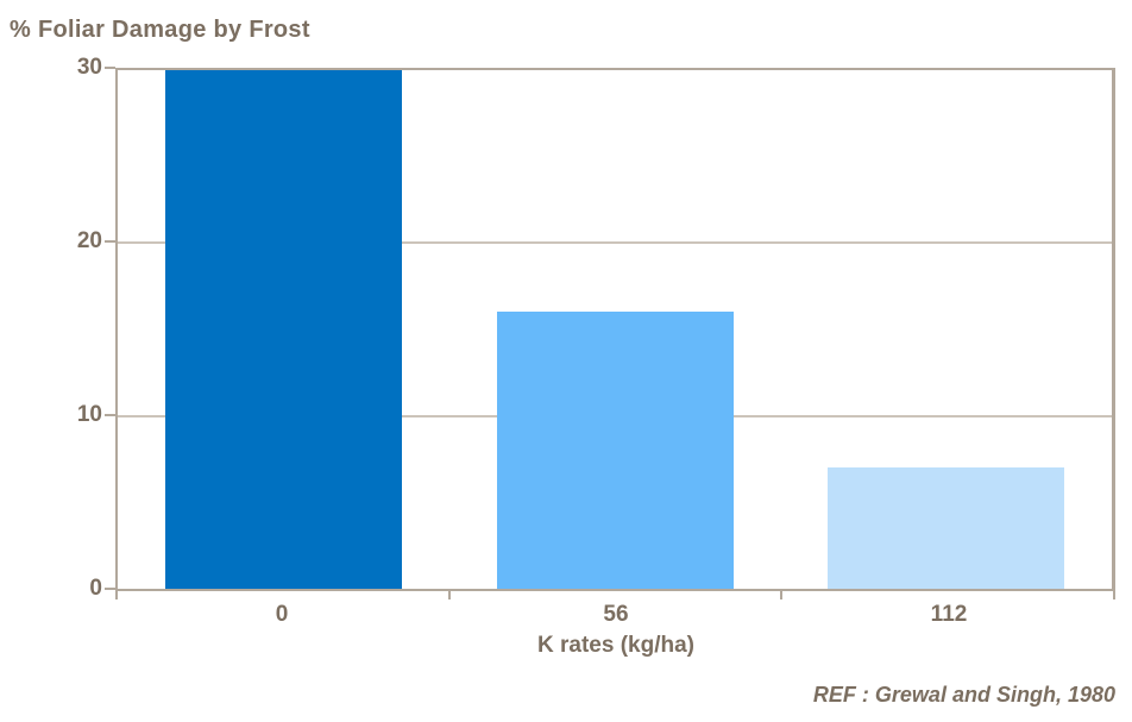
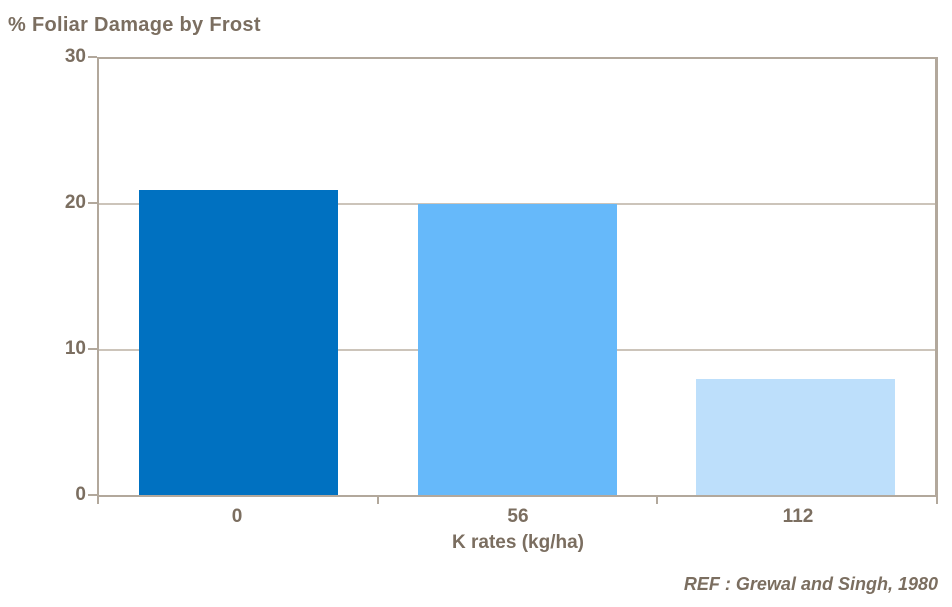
0: 30 -> 21
56: 16 -> 20
112: 7 -> 8
